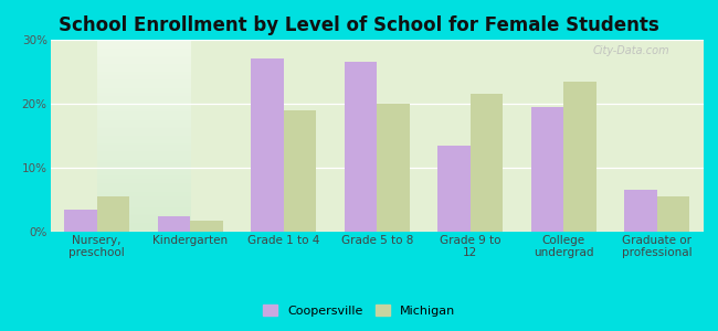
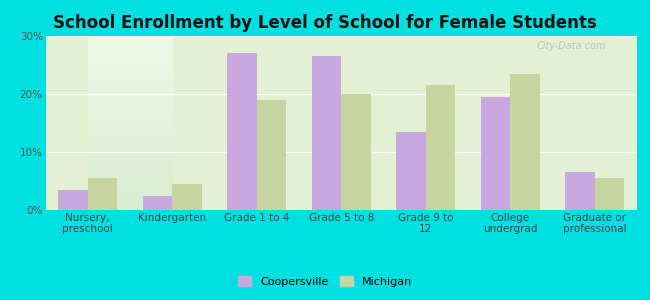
Michigan/Kindergarten: 1.8% -> 4.5%
